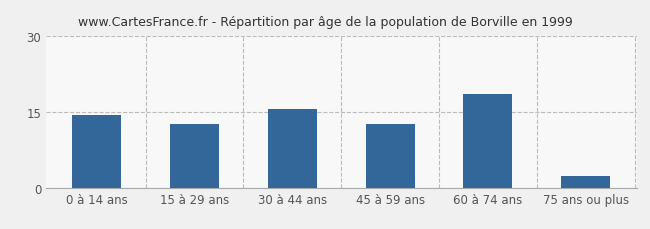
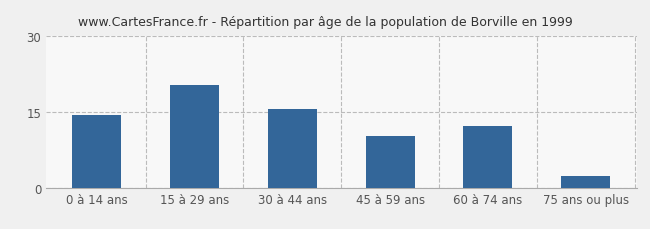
15 à 29 ans: 12.5 -> 20.2
45 à 59 ans: 12.5 -> 10.2
60 à 74 ans: 18.5 -> 12.2
